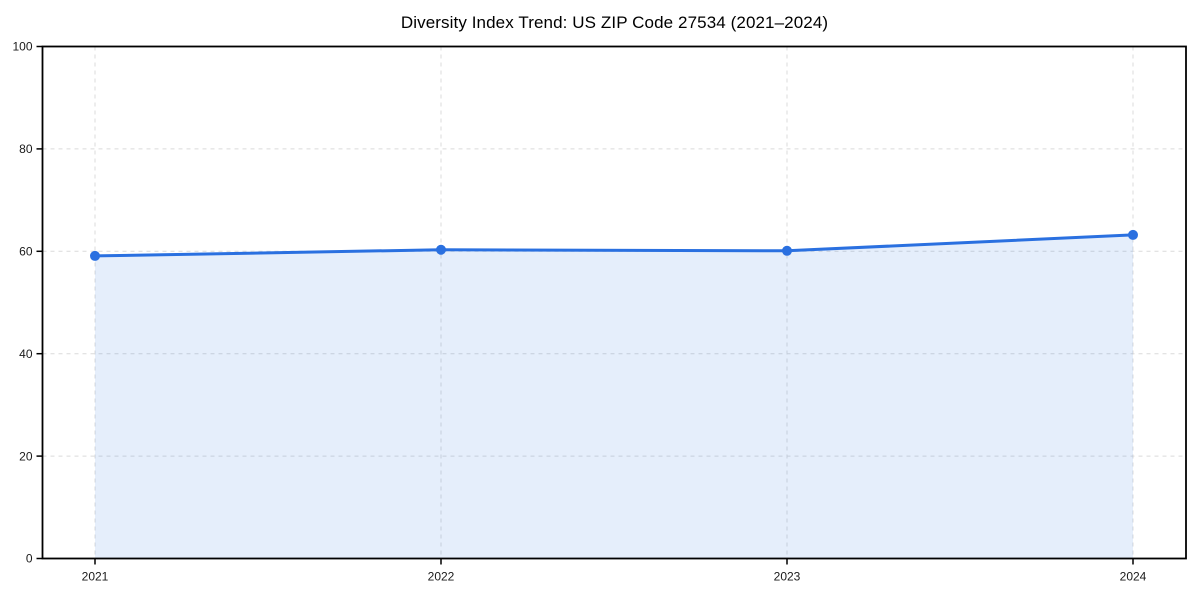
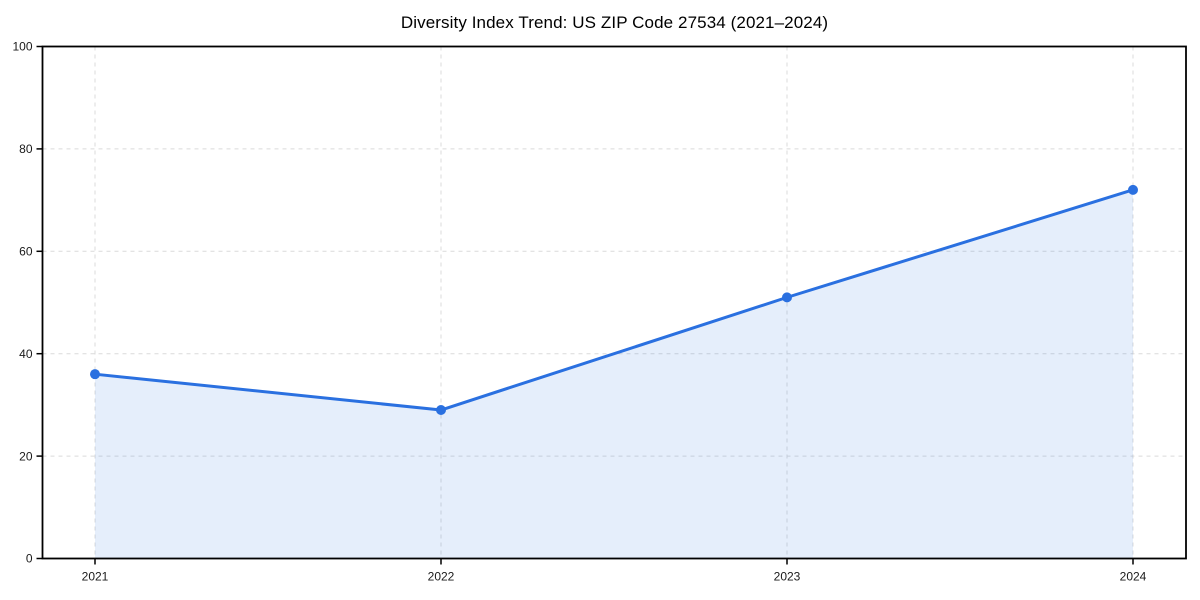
2021: 59 -> 36
2022: 60 -> 29
2023: 60 -> 51
2024: 63 -> 72
